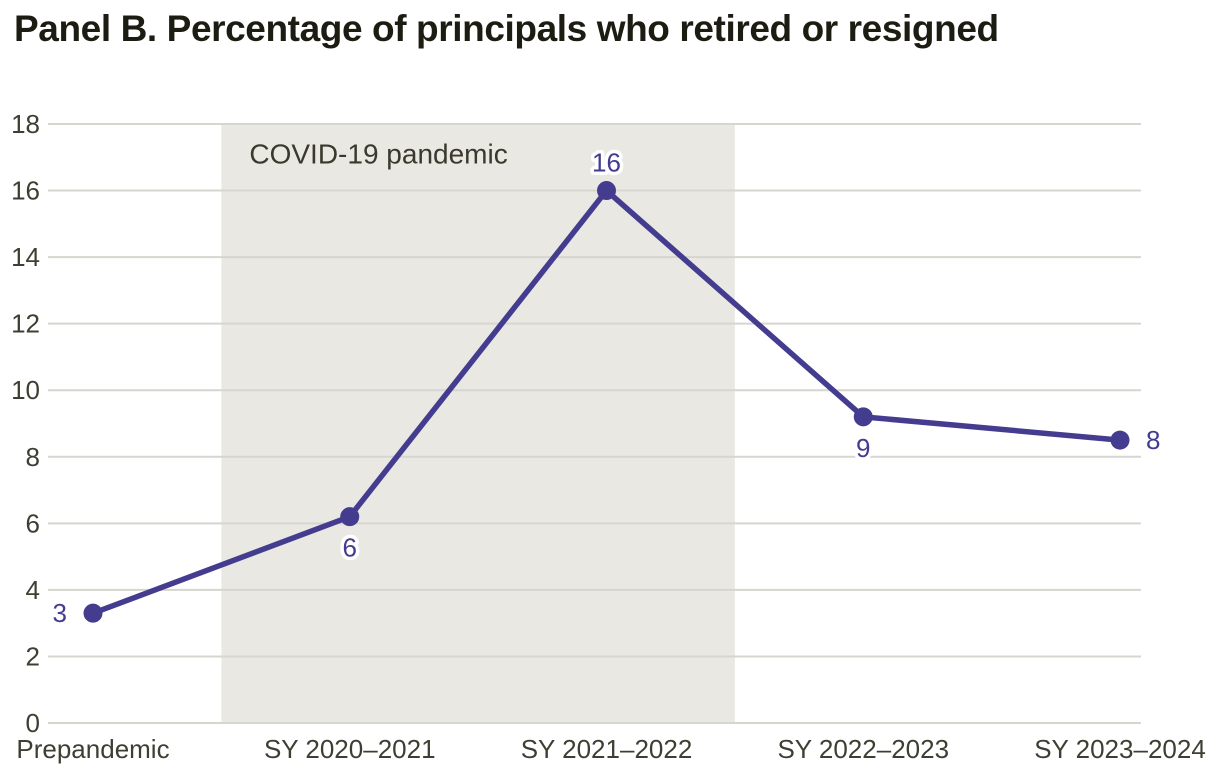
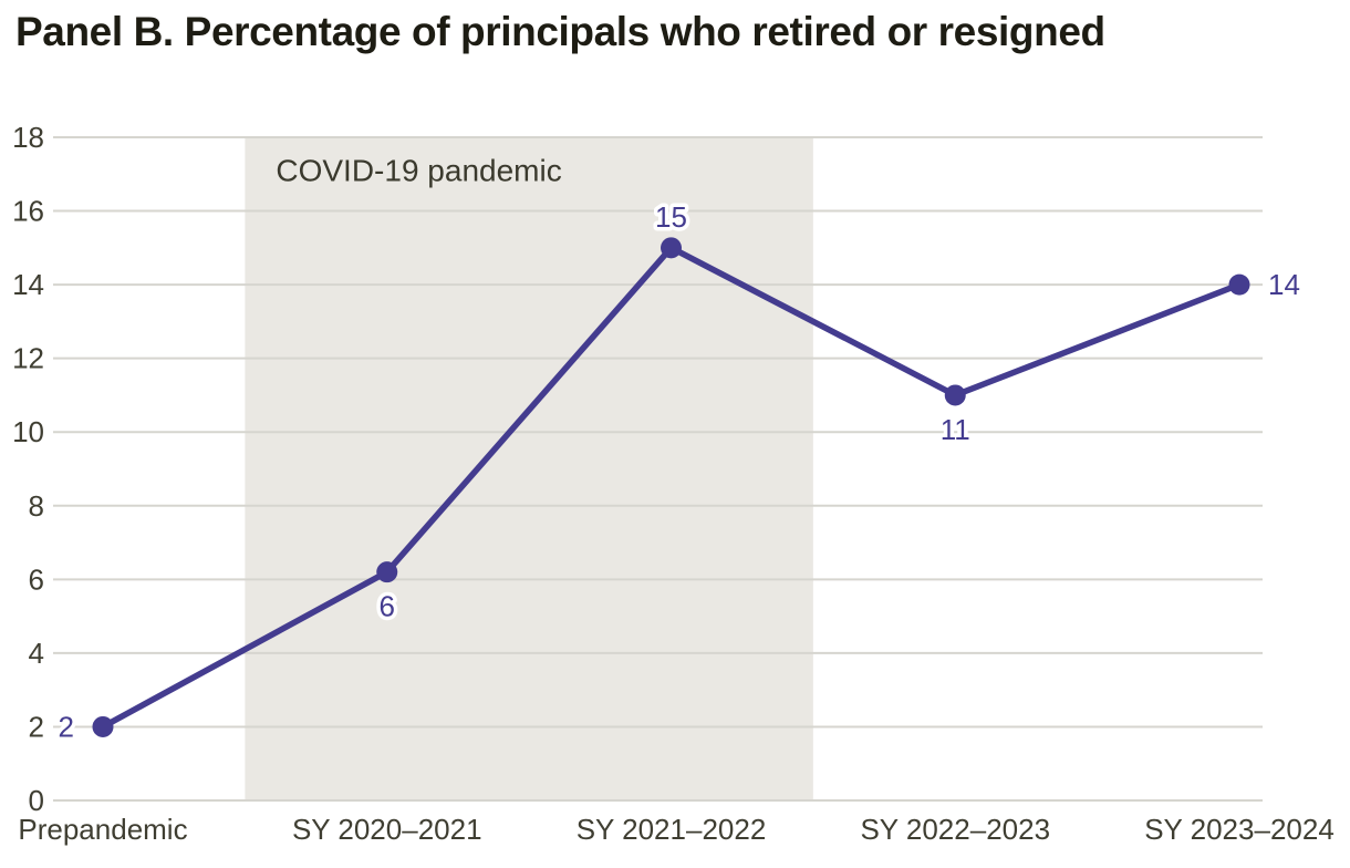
Prepandemic: 3 -> 2
SY 2021–2022: 16 -> 15
SY 2022–2023: 9 -> 11
SY 2023–2024: 8 -> 14
